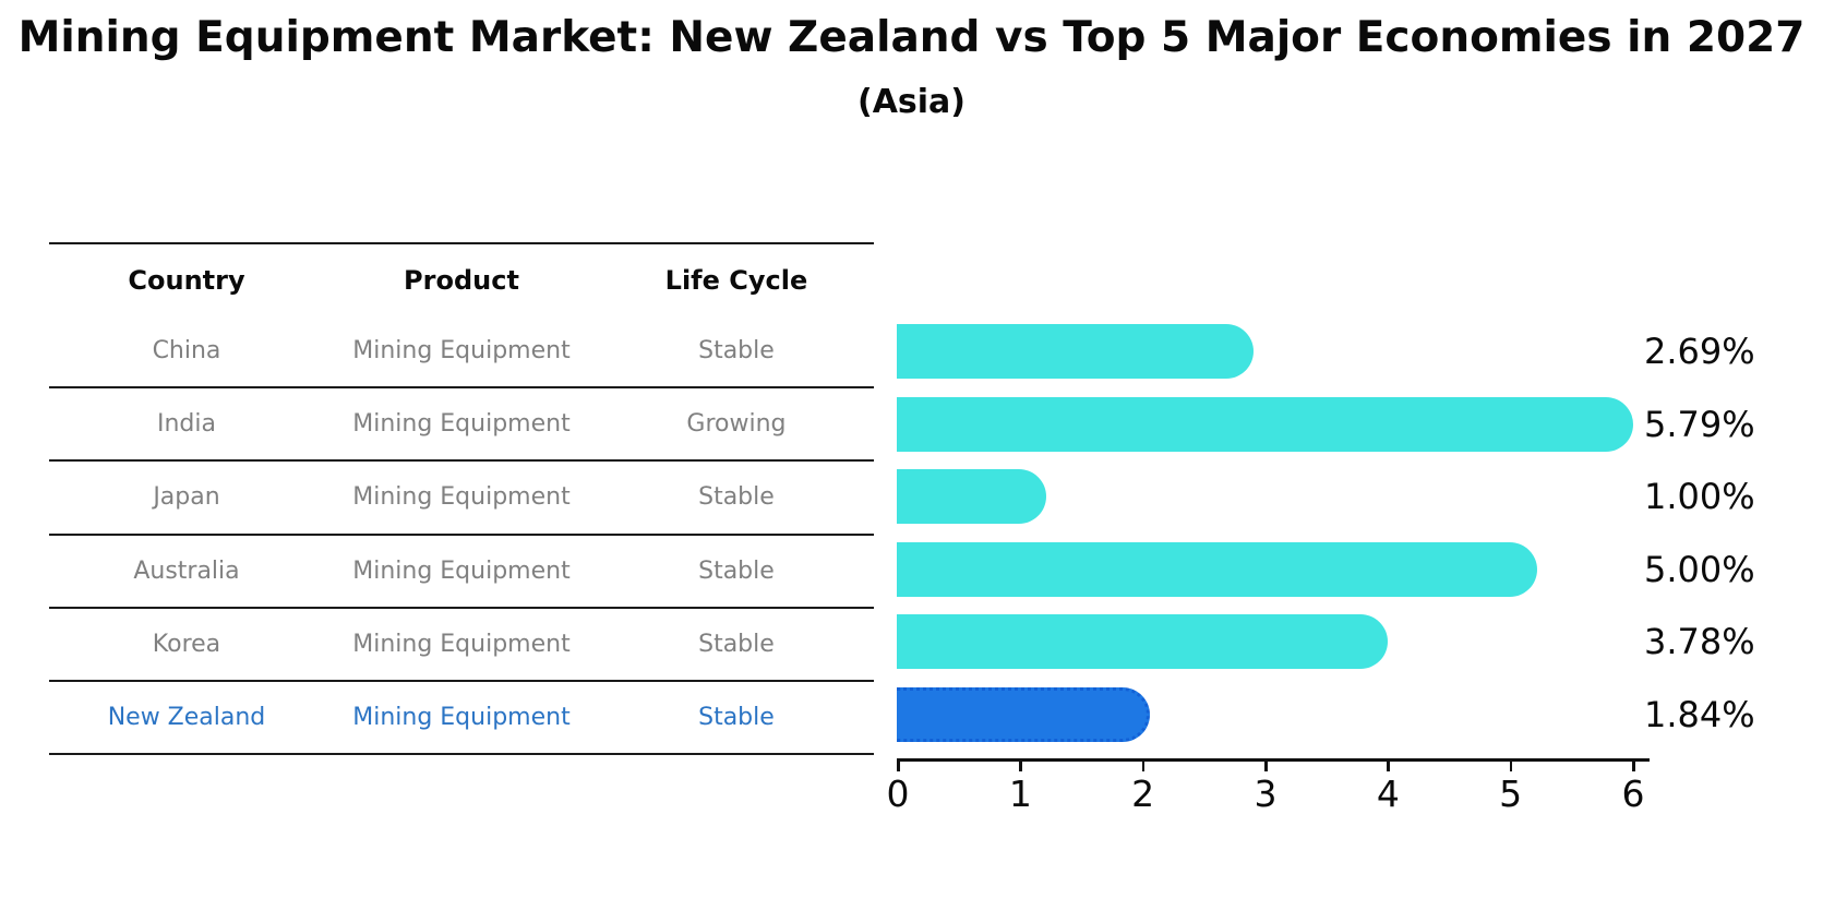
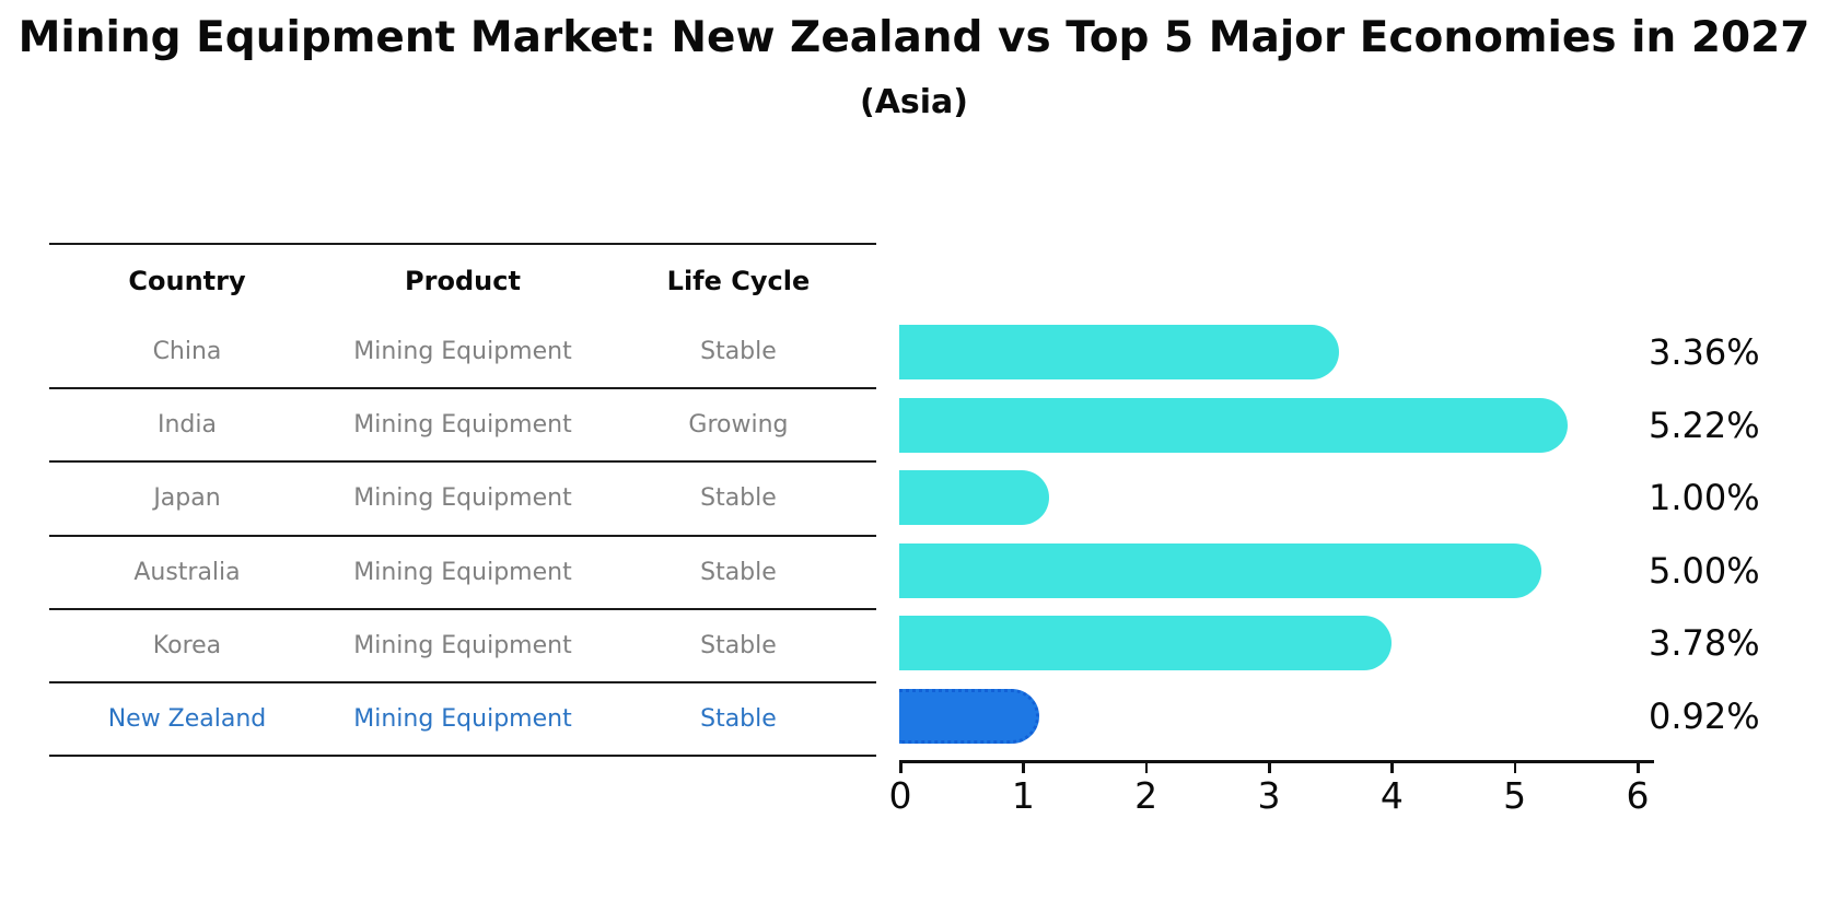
China: 2.69% -> 3.36%
India: 5.79% -> 5.22%
New Zealand: 1.84% -> 0.92%
